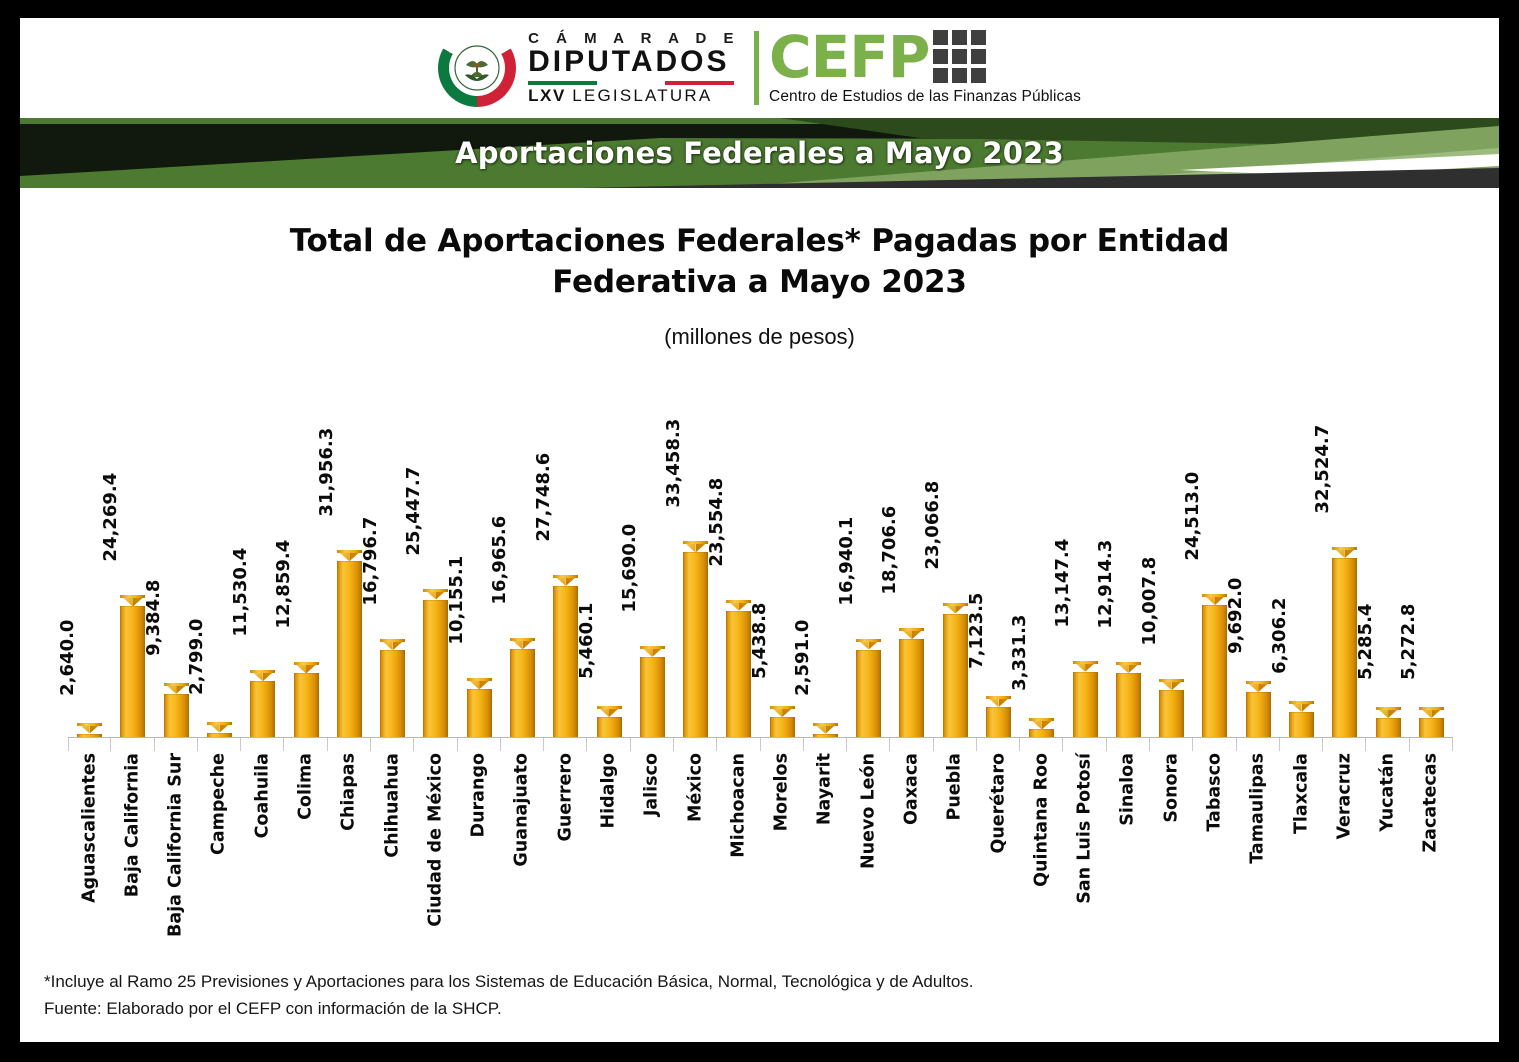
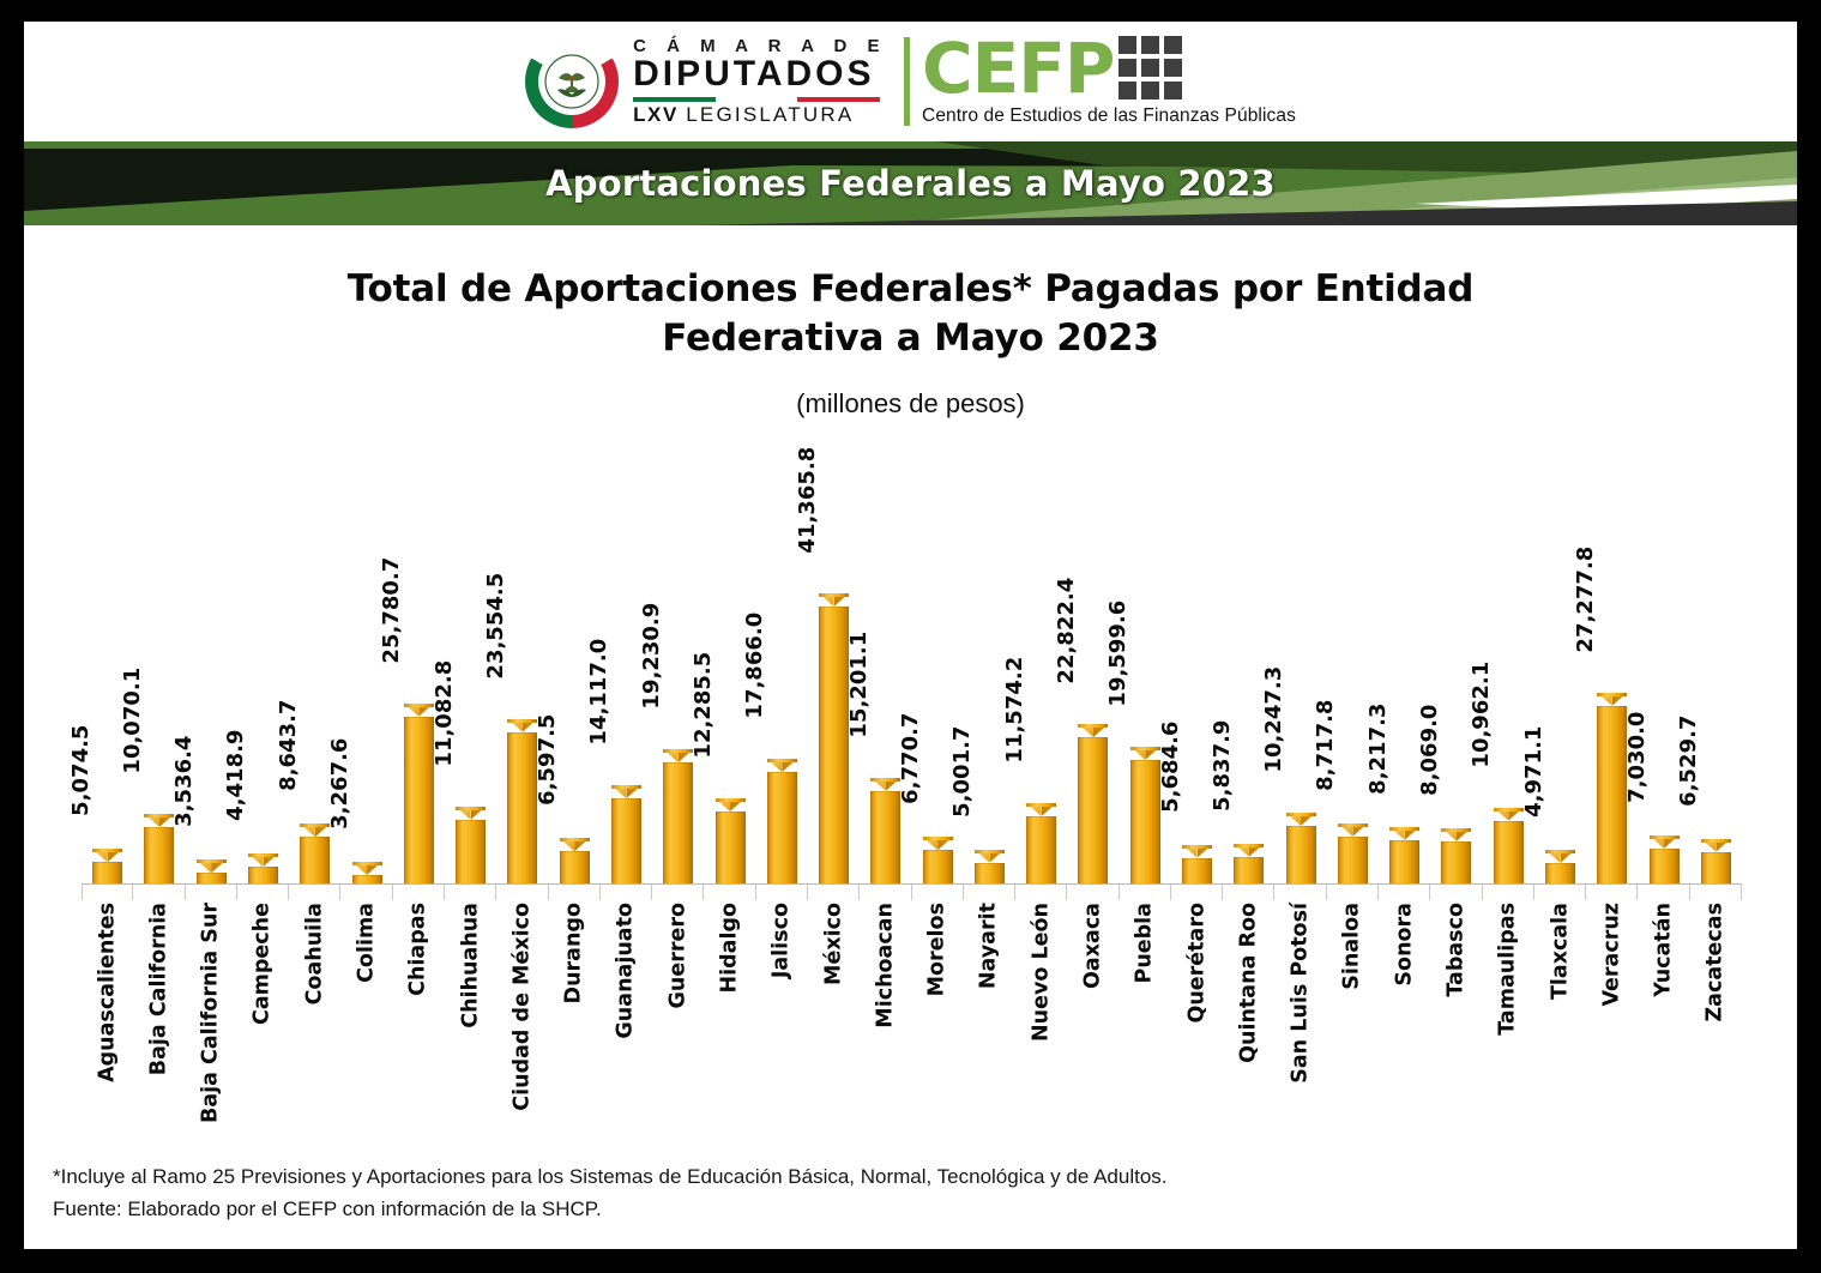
Aguascalientes: 2,640.0 -> 5,074.5
Baja California: 24,269.4 -> 10,070.1
Baja California Sur: 9,384.8 -> 3,536.4
Campeche: 2,799.0 -> 4,418.9
Coahuila: 11,530.4 -> 8,643.7
Colima: 12,859.4 -> 3,267.6
Chiapas: 31,956.3 -> 25,780.7
Chihuahua: 16,796.7 -> 11,082.8
Ciudad de México: 25,447.7 -> 23,554.5
Durango: 10,155.1 -> 6,597.5
Guanajuato: 16,965.6 -> 14,117.0
Guerrero: 27,748.6 -> 19,230.9
Hidalgo: 5,460.1 -> 12,285.5
Jalisco: 15,690.0 -> 17,866.0
México: 33,458.3 -> 41,365.8
Michoacan: 23,554.8 -> 15,201.1
Morelos: 5,438.8 -> 6,770.7
Nayarit: 2,591.0 -> 5,001.7
Nuevo León: 16,940.1 -> 11,574.2
Oaxaca: 18,706.6 -> 22,822.4
Puebla: 23,066.8 -> 19,599.6
Querétaro: 7,123.5 -> 5,684.6
Quintana Roo: 3,331.3 -> 5,837.9
San Luis Potosí: 13,147.4 -> 10,247.3
Sinaloa: 12,914.3 -> 8,717.8
Sonora: 10,007.8 -> 8,217.3
Tabasco: 24,513.0 -> 8,069.0
Tamaulipas: 9,692.0 -> 10,962.1
Tlaxcala: 6,306.2 -> 4,971.1
Veracruz: 32,524.7 -> 27,277.8
Yucatán: 5,285.4 -> 7,030.0
Zacatecas: 5,272.8 -> 6,529.7
